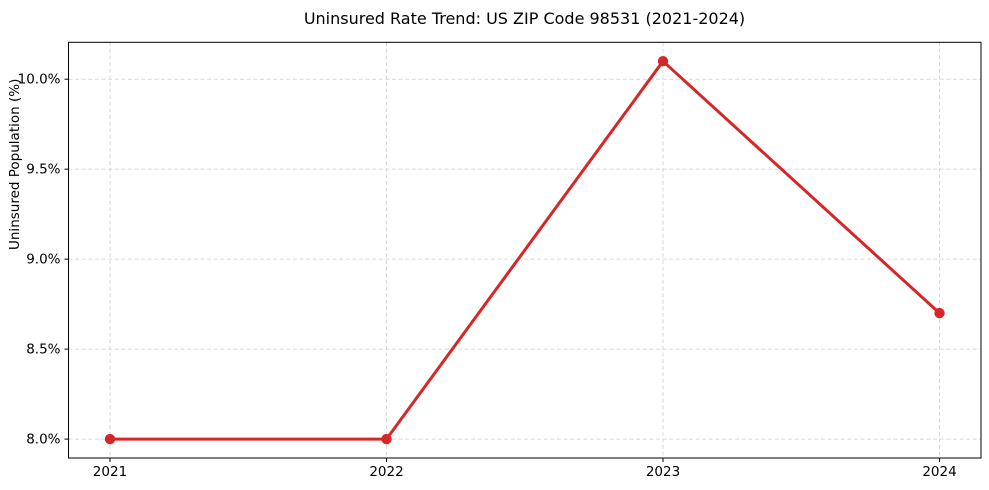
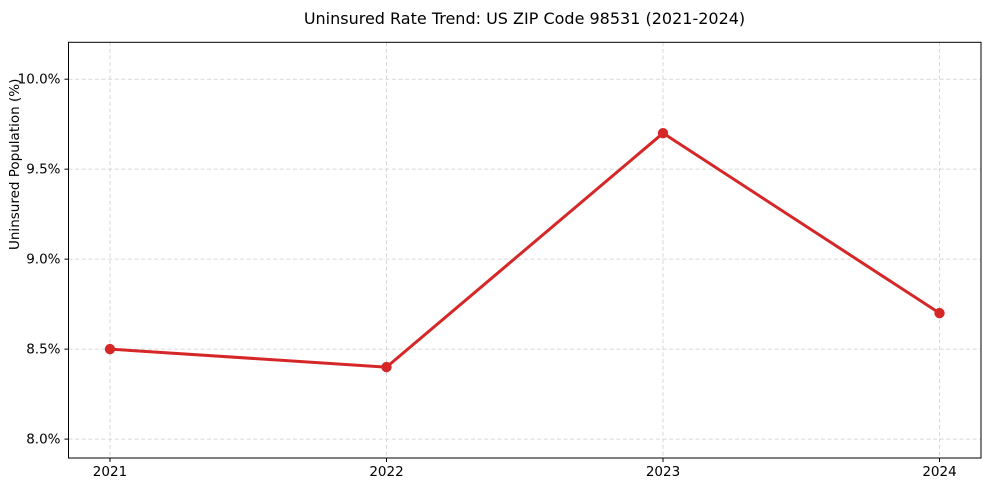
2021: 8.0% -> 8.5%
2022: 8.0% -> 8.4%
2023: 10.1% -> 9.7%
